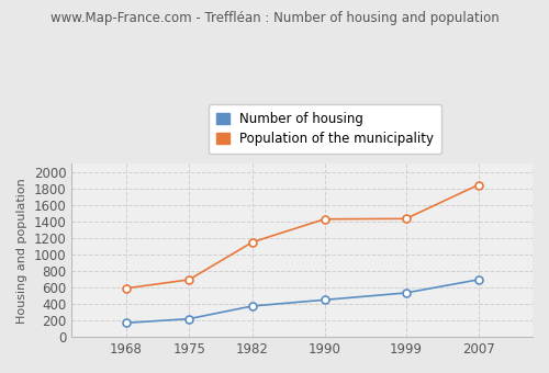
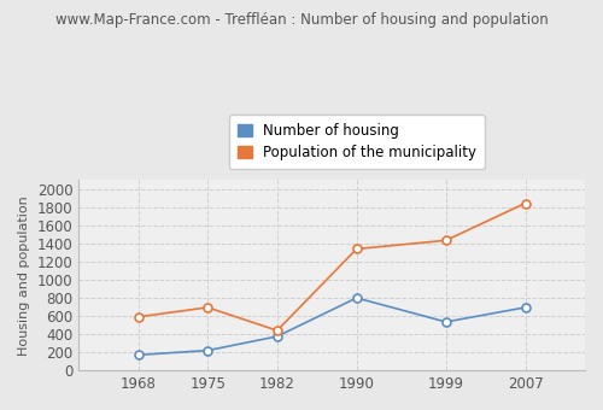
Population of the municipality/1982: 1150 -> 440
Number of housing/1990: 450 -> 800
Population of the municipality/1990: 1430 -> 1340
